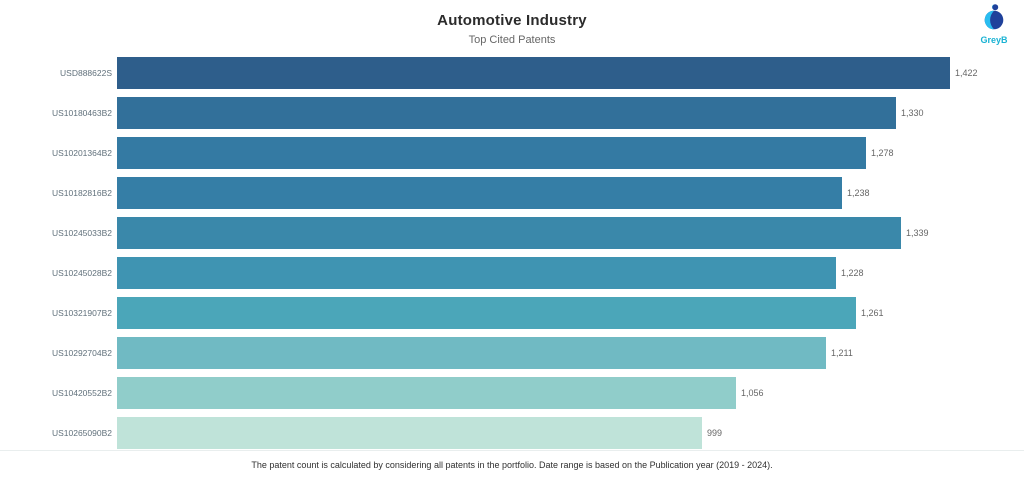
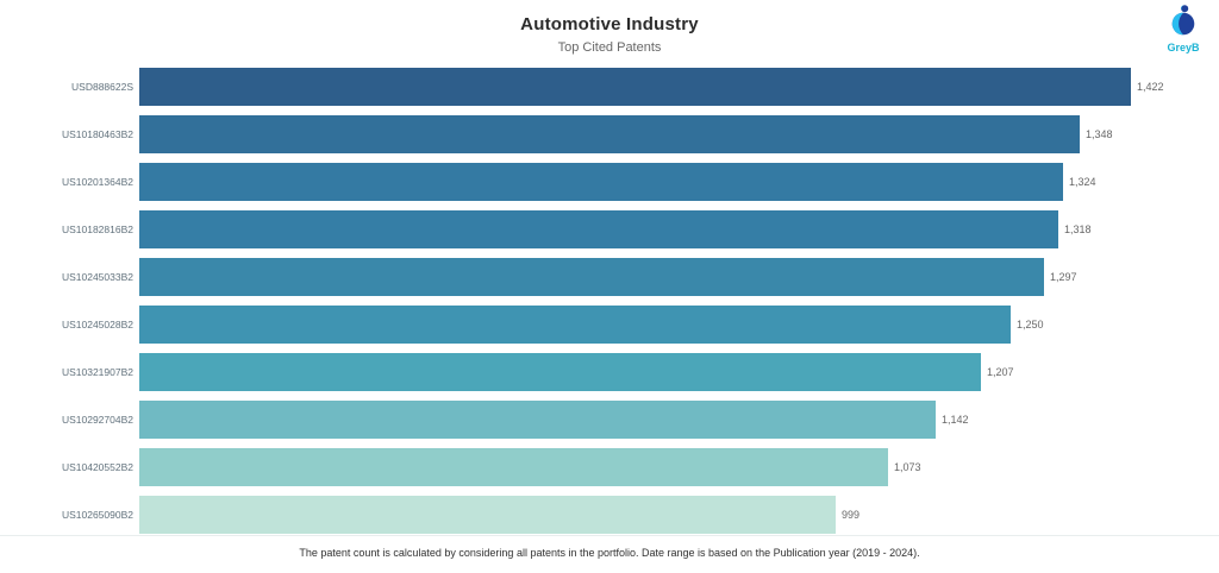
US10180463B2: 1,330 -> 1,348
US10201364B2: 1,278 -> 1,324
US10182816B2: 1,238 -> 1,318
US10245033B2: 1,339 -> 1,297
US10245028B2: 1,228 -> 1,250
US10321907B2: 1,261 -> 1,207
US10292704B2: 1,211 -> 1,142
US10420552B2: 1,056 -> 1,073
